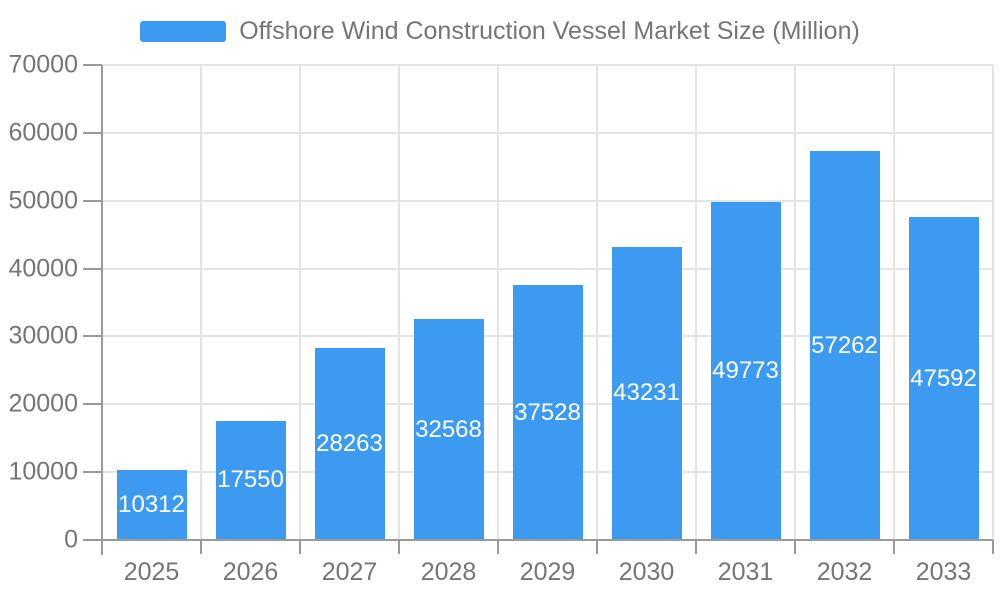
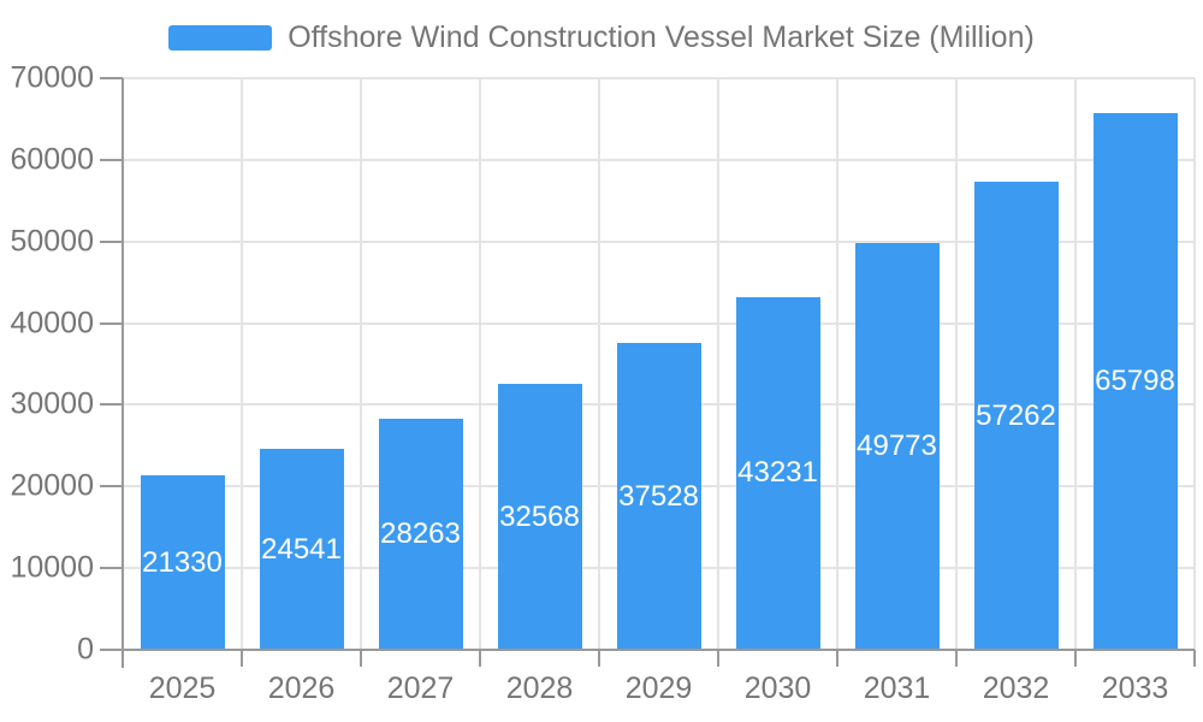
2025: 10312 -> 21330
2026: 17550 -> 24541
2033: 47592 -> 65798
